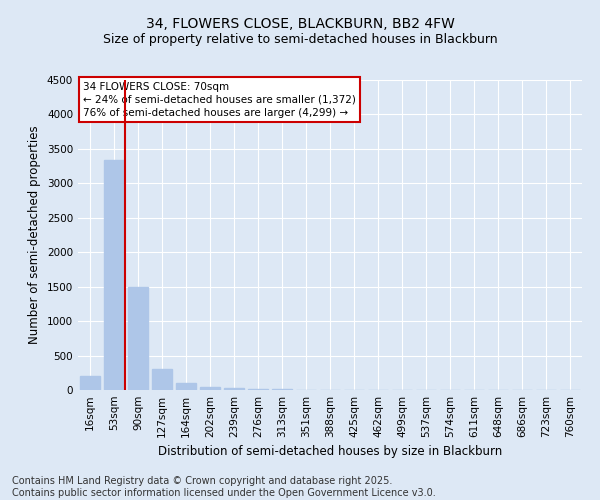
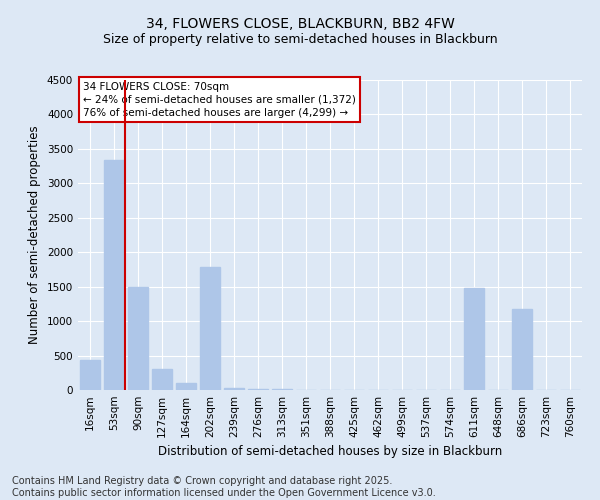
16sqm: 210 -> 440
202sqm: 50 -> 1780
611sqm: 0 -> 1480
686sqm: 0 -> 1180
